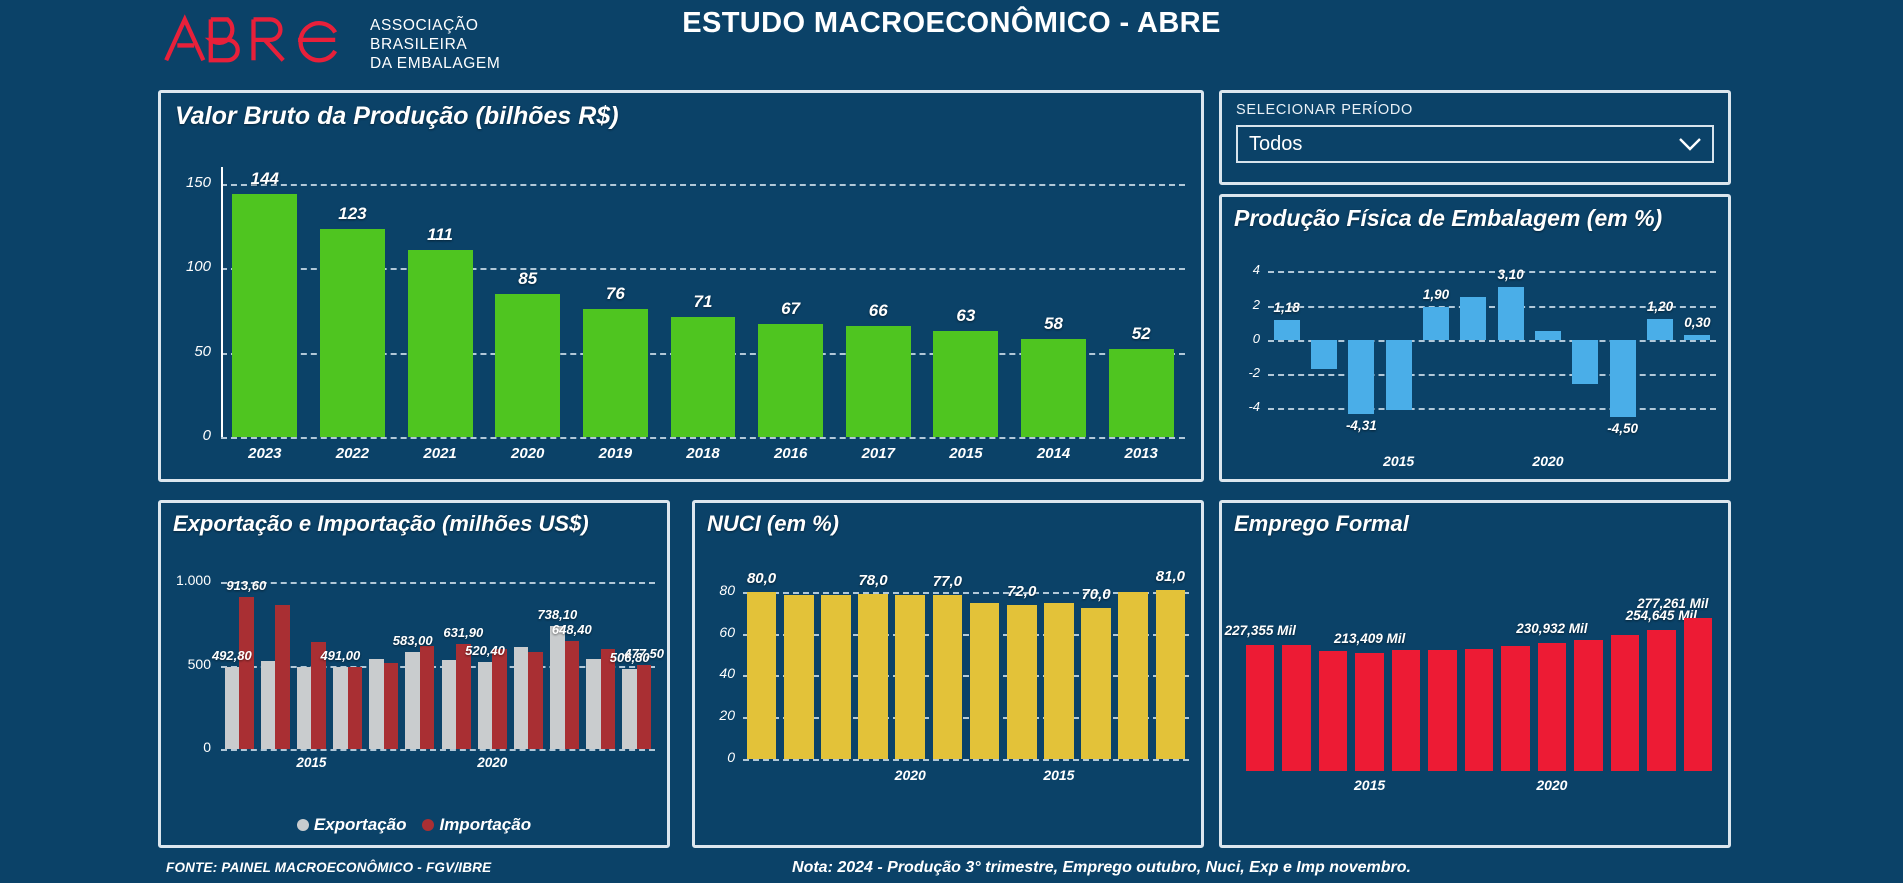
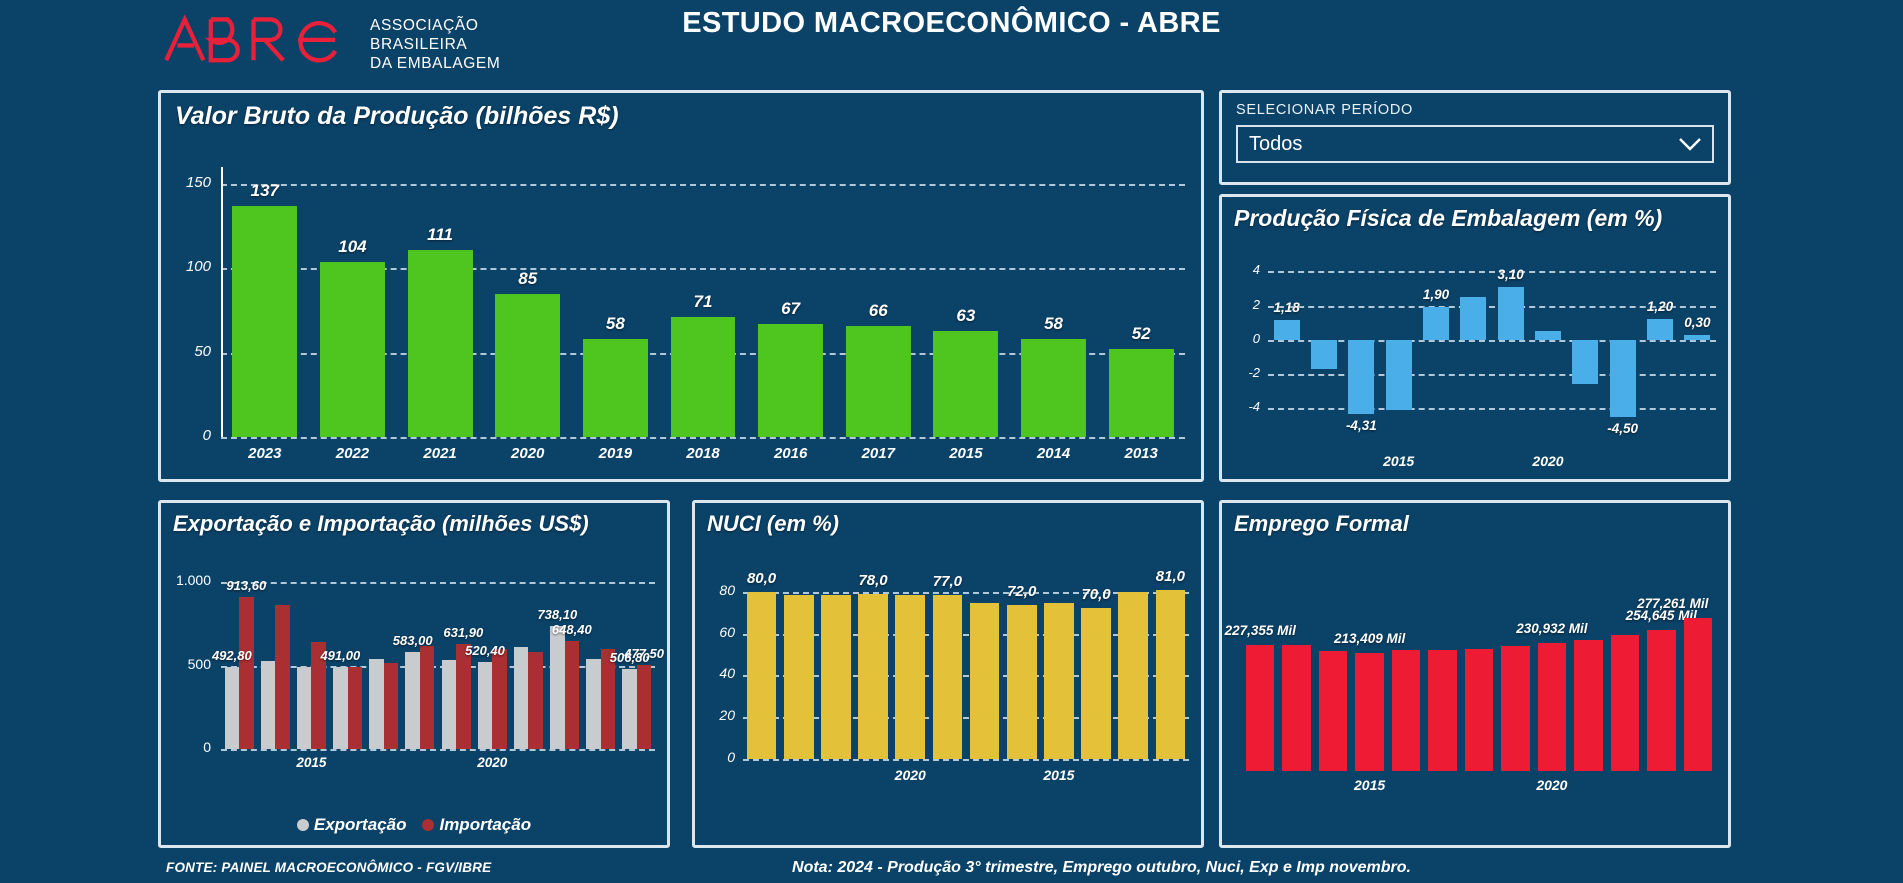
Valor Bruto da Produção (bilhões R$)/2023: 144 -> 137
Valor Bruto da Produção (bilhões R$)/2022: 123 -> 104
Valor Bruto da Produção (bilhões R$)/2019: 76 -> 58
